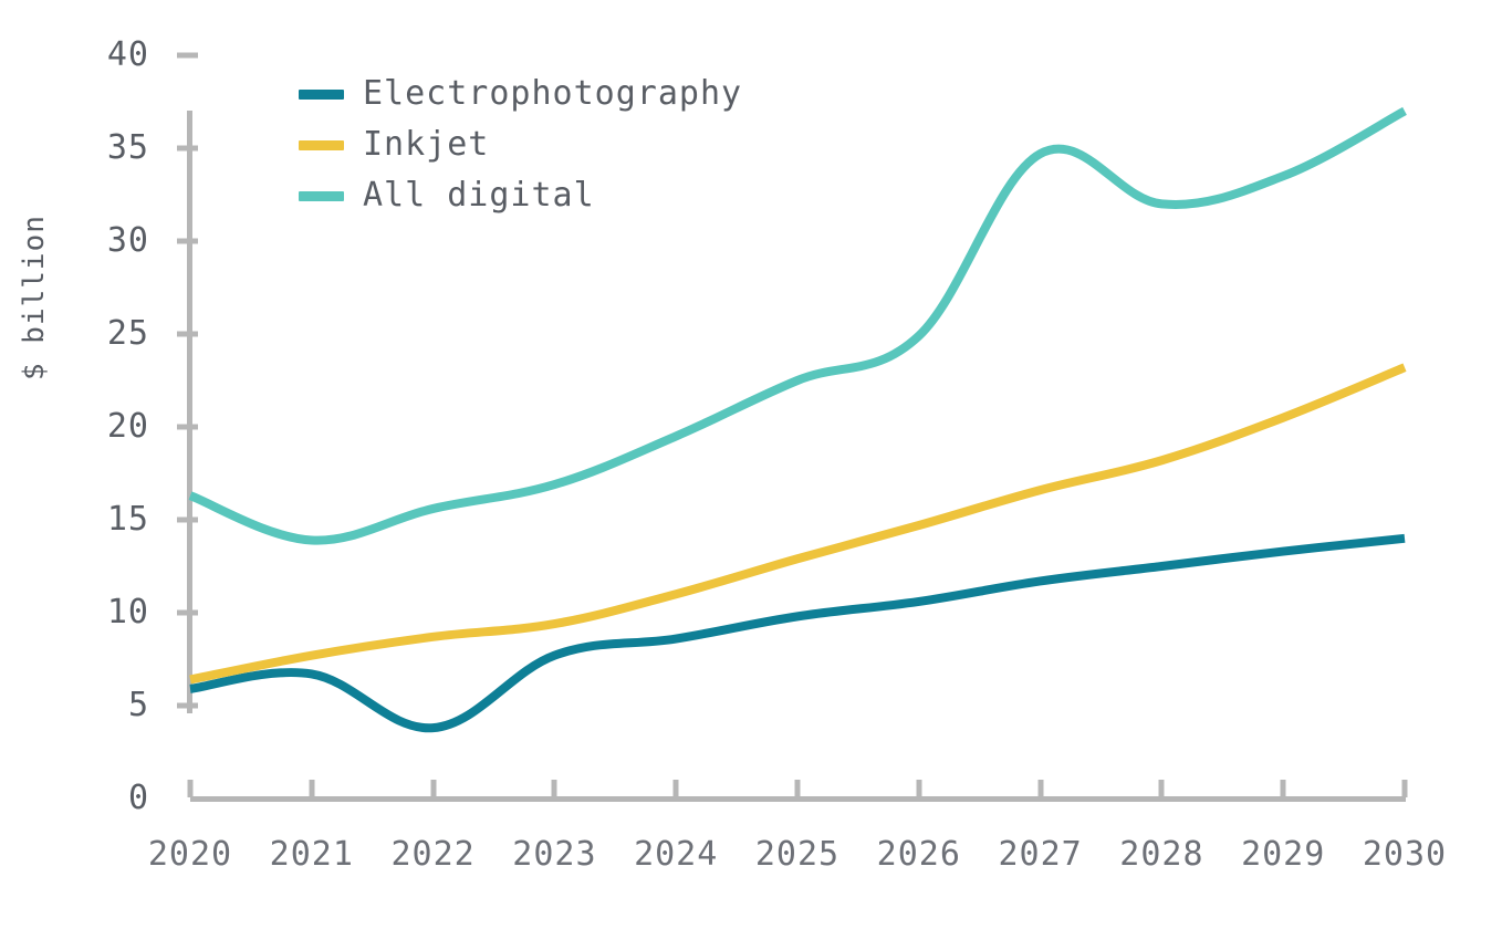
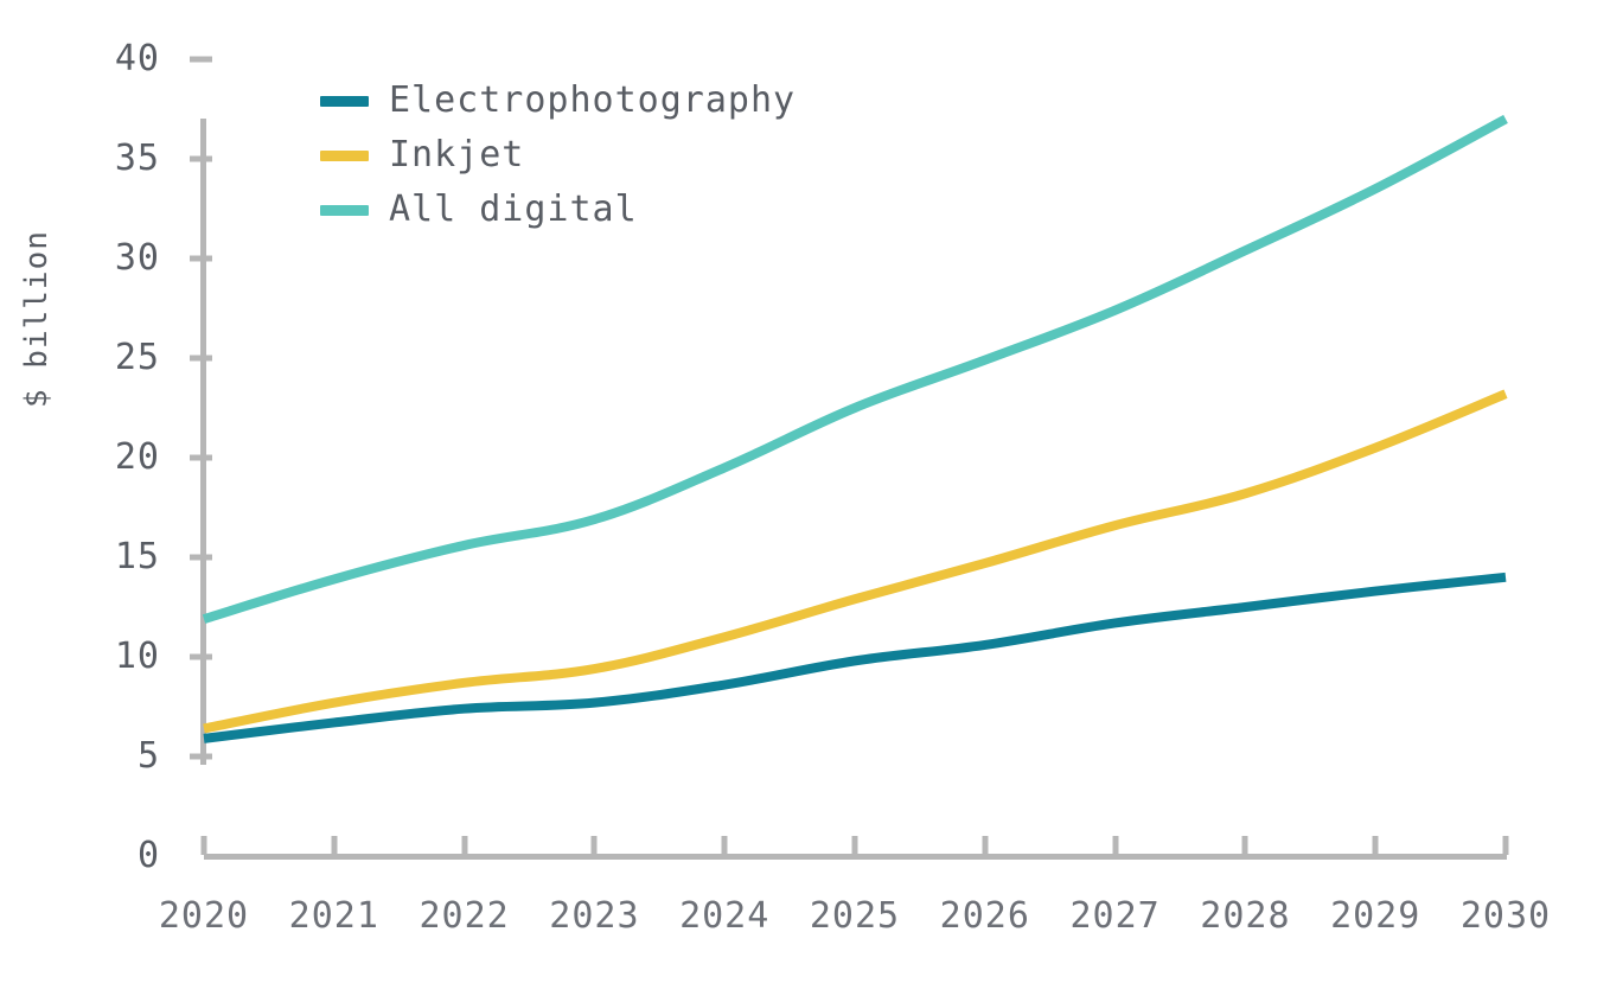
All digital/2020: 16.3 -> 11.9
Electrophotography/2022: 3.8 -> 7.4
All digital/2027: 34.7 -> 27.4
All digital/2028: 32.0 -> 30.4
